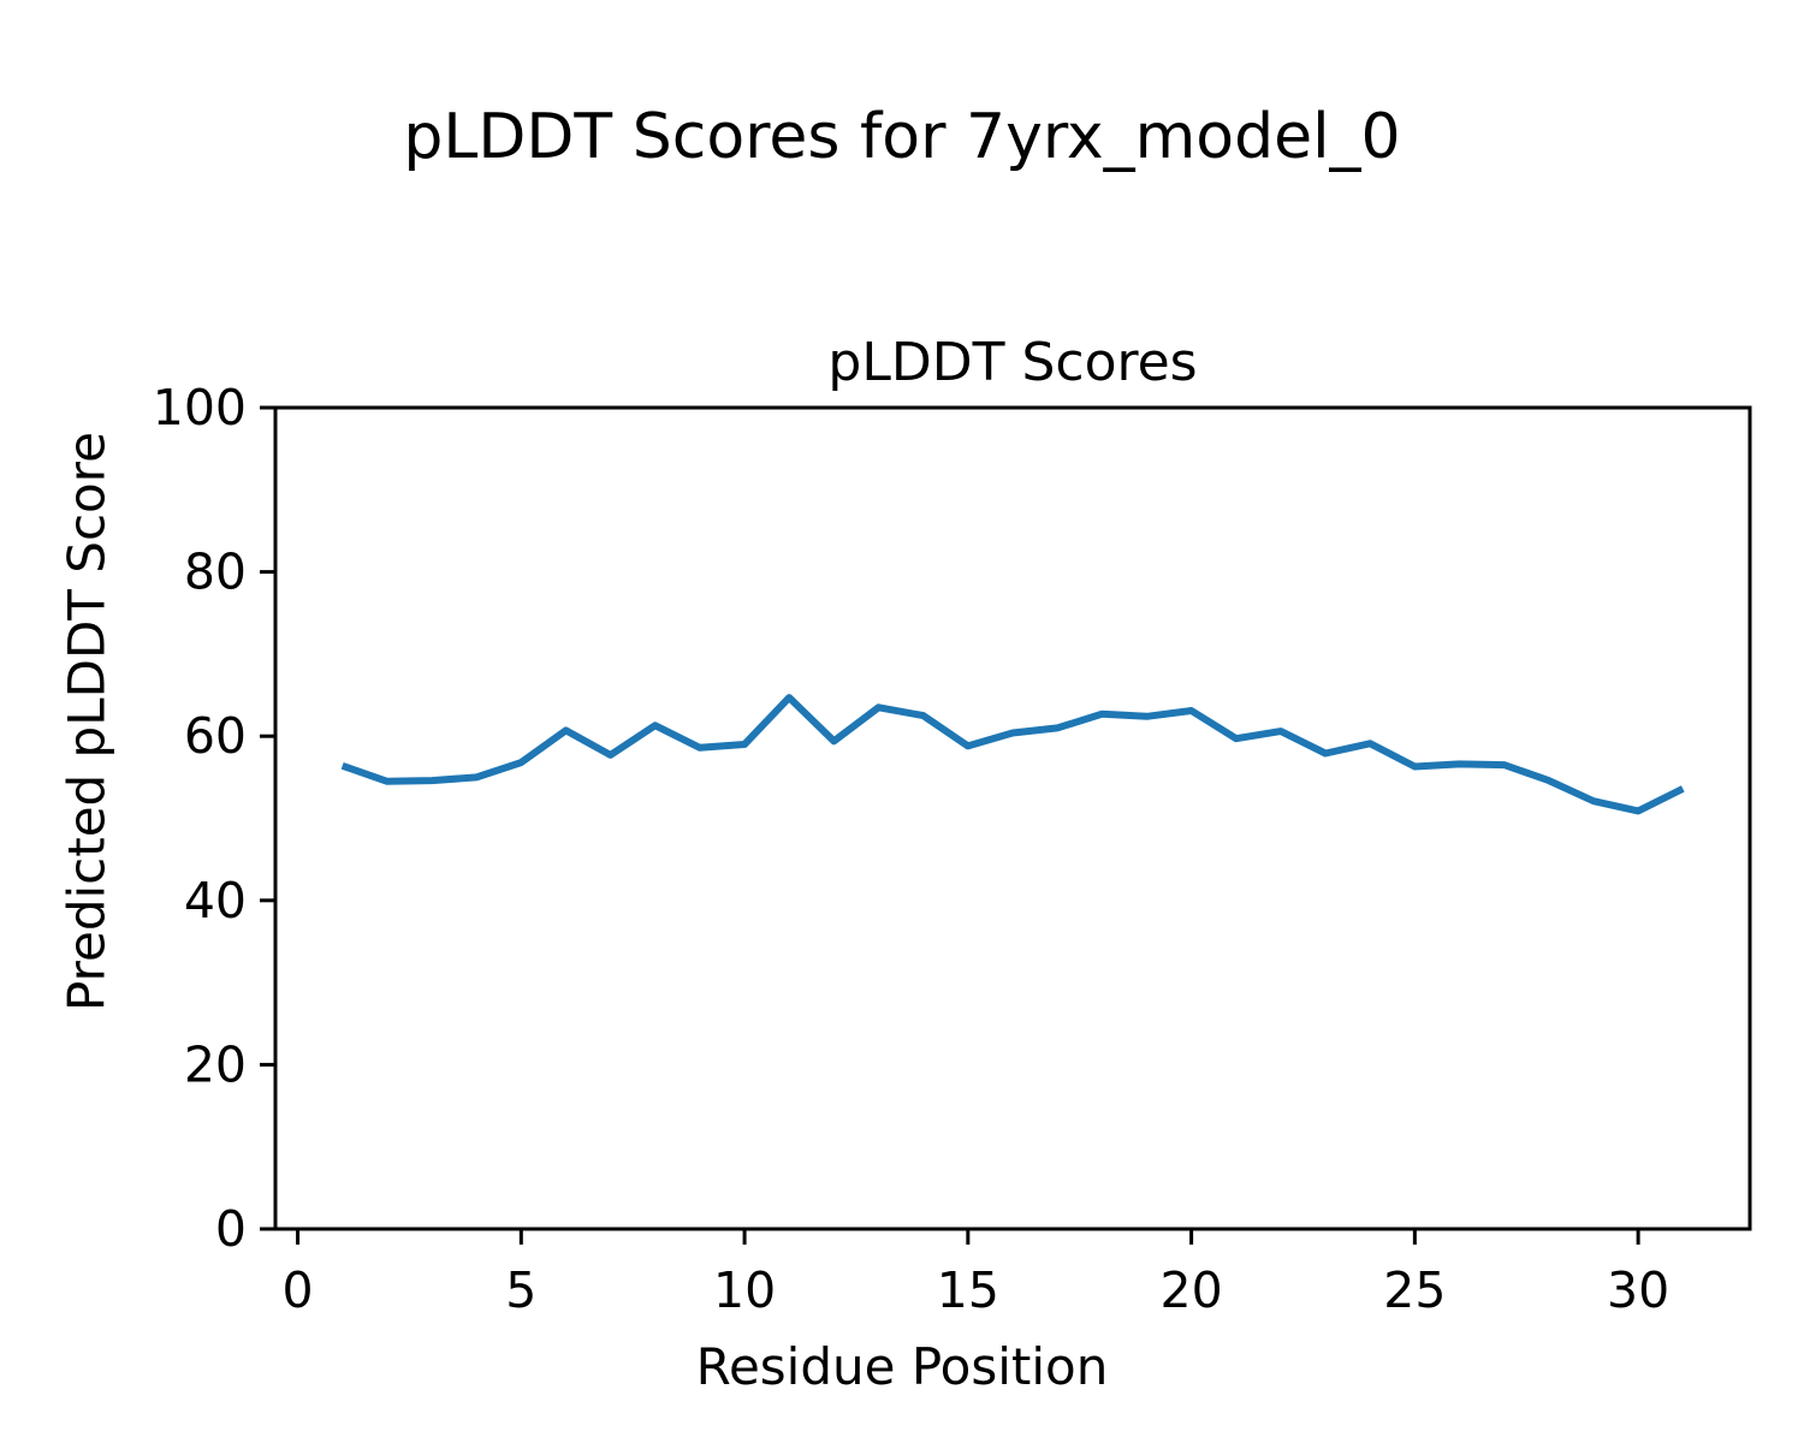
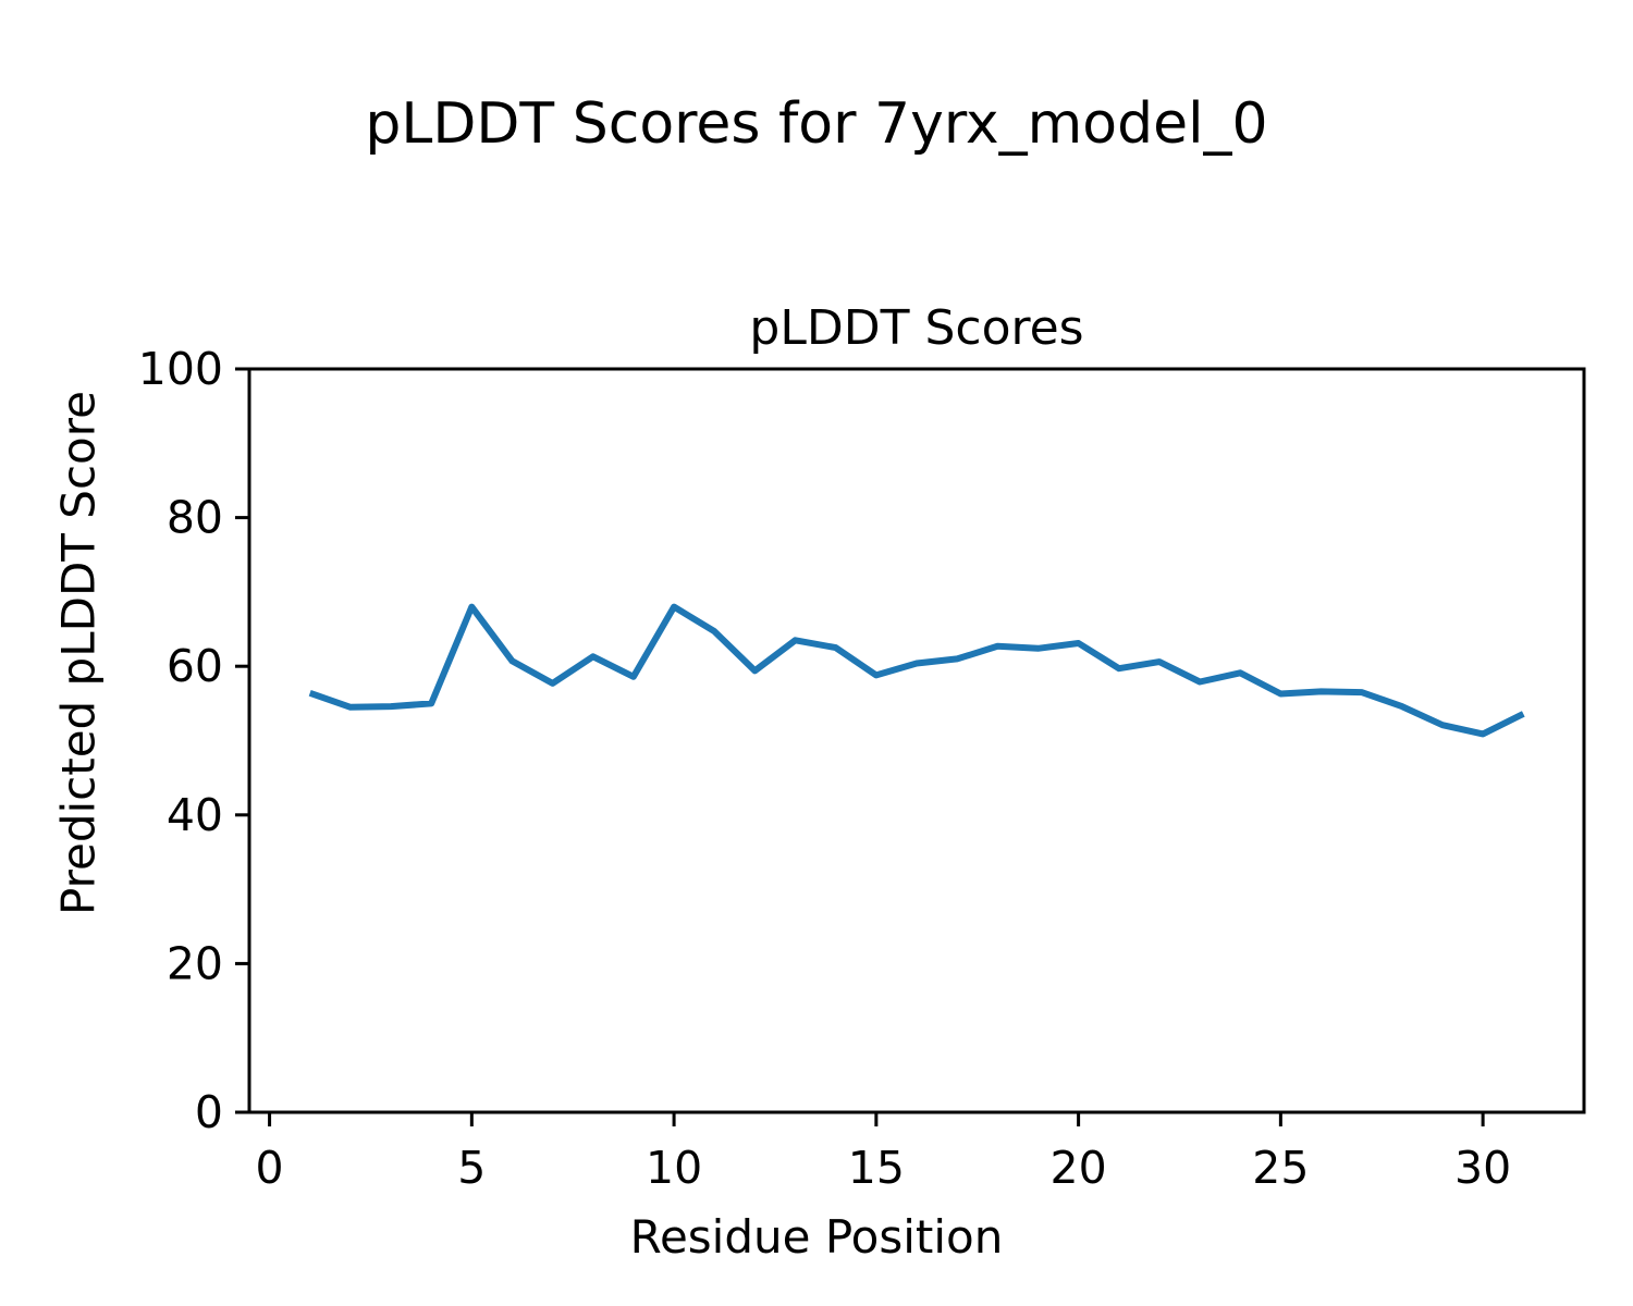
5: 57 -> 68
10: 59 -> 68
